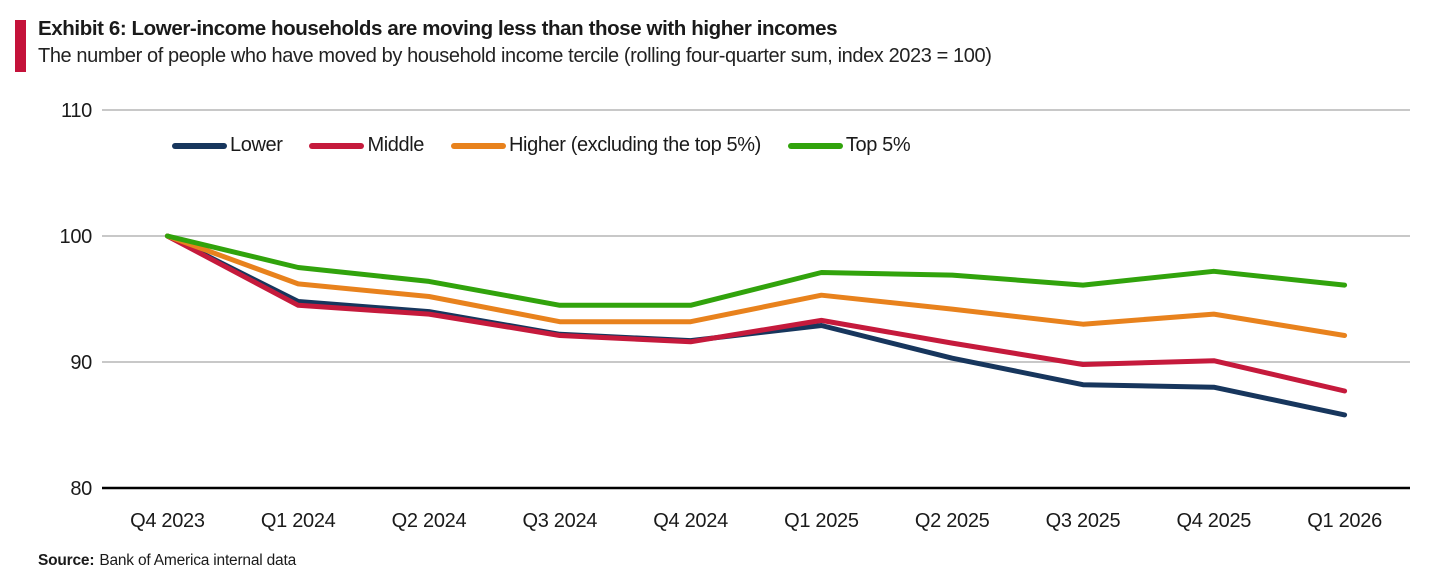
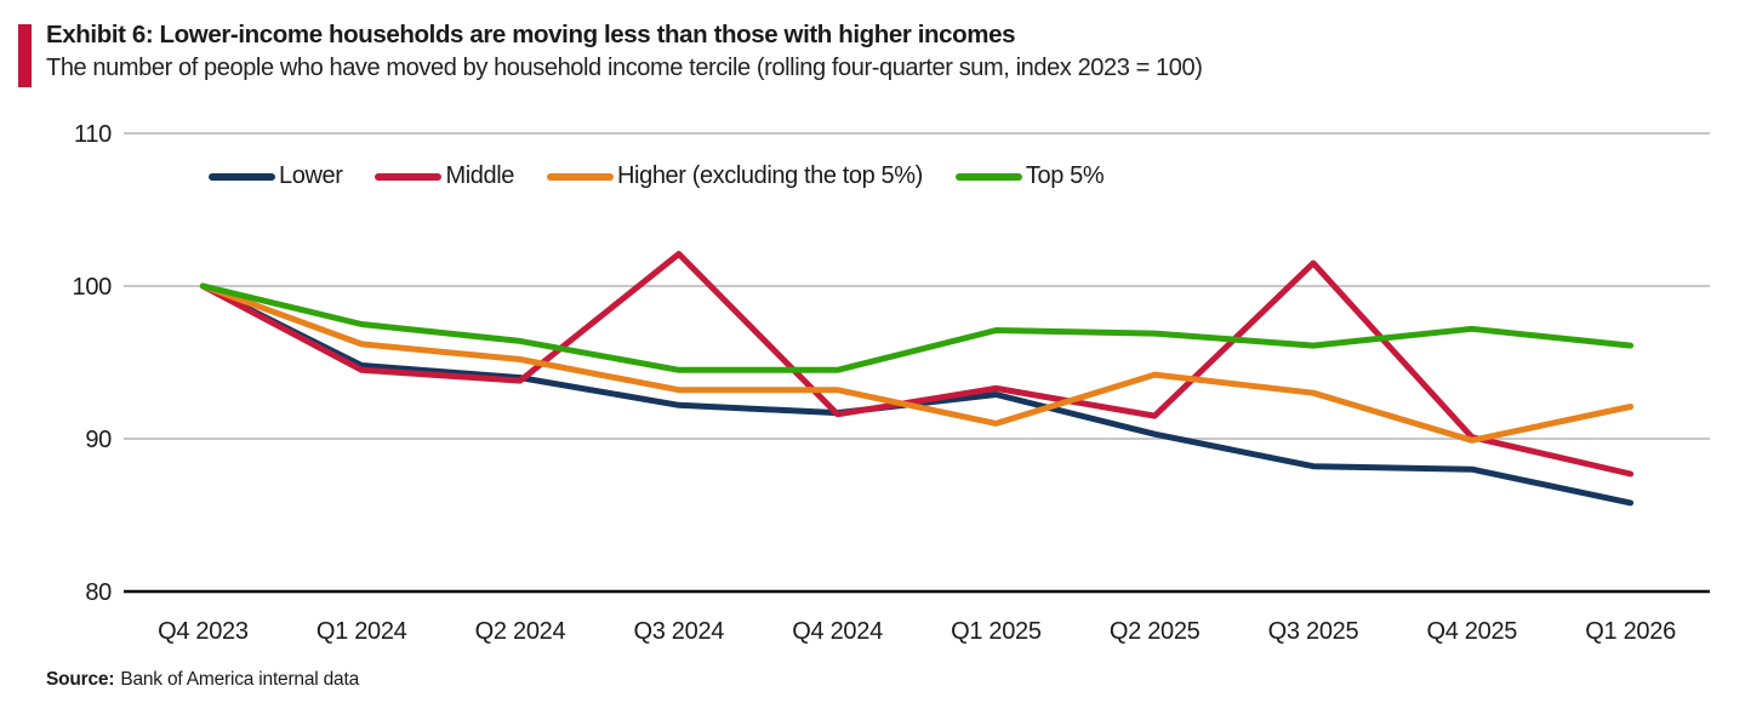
Middle/Q3 2024: 92.1 -> 102.1
Higher (excluding the top 5%)/Q1 2025: 95.3 -> 91.0
Middle/Q3 2025: 89.8 -> 101.5
Higher (excluding the top 5%)/Q4 2025: 93.8 -> 89.9
